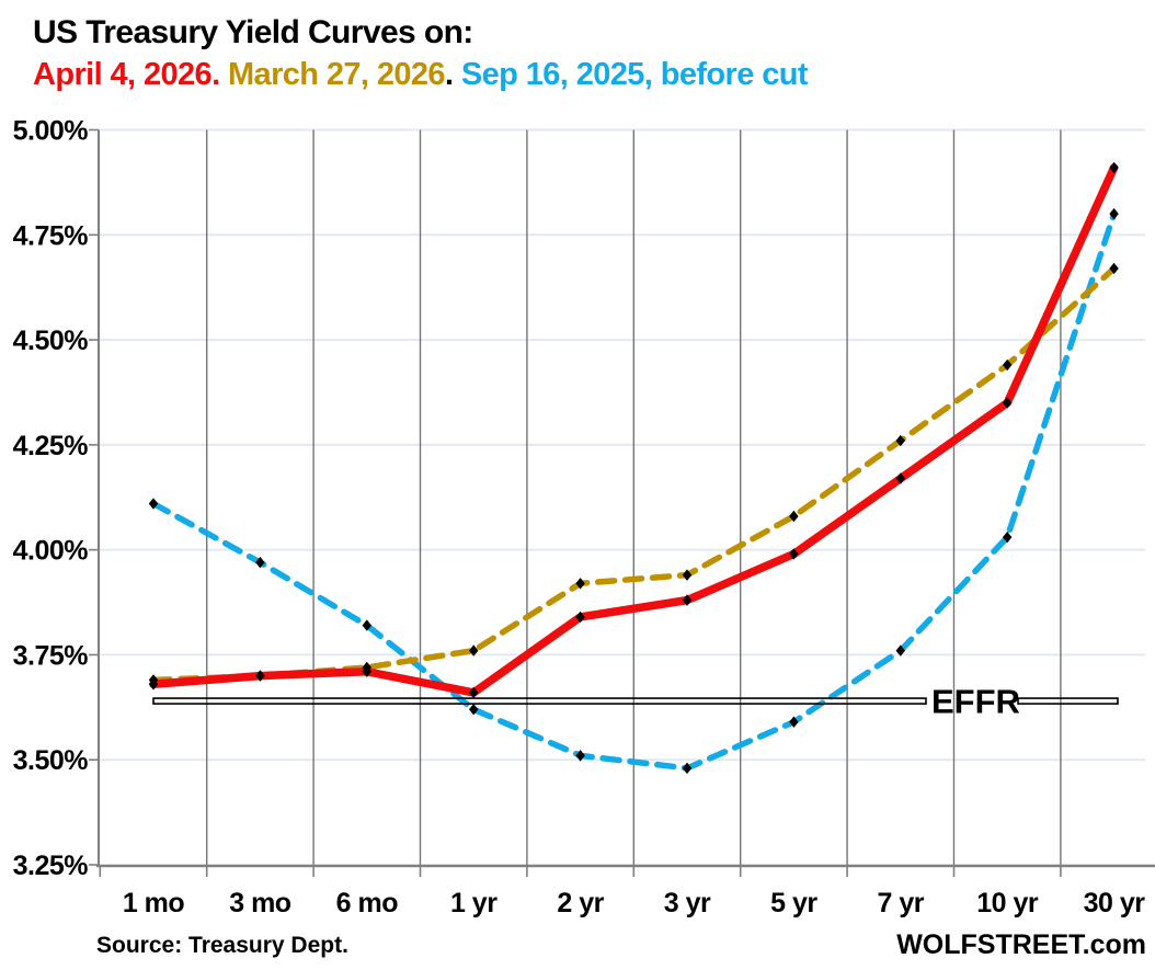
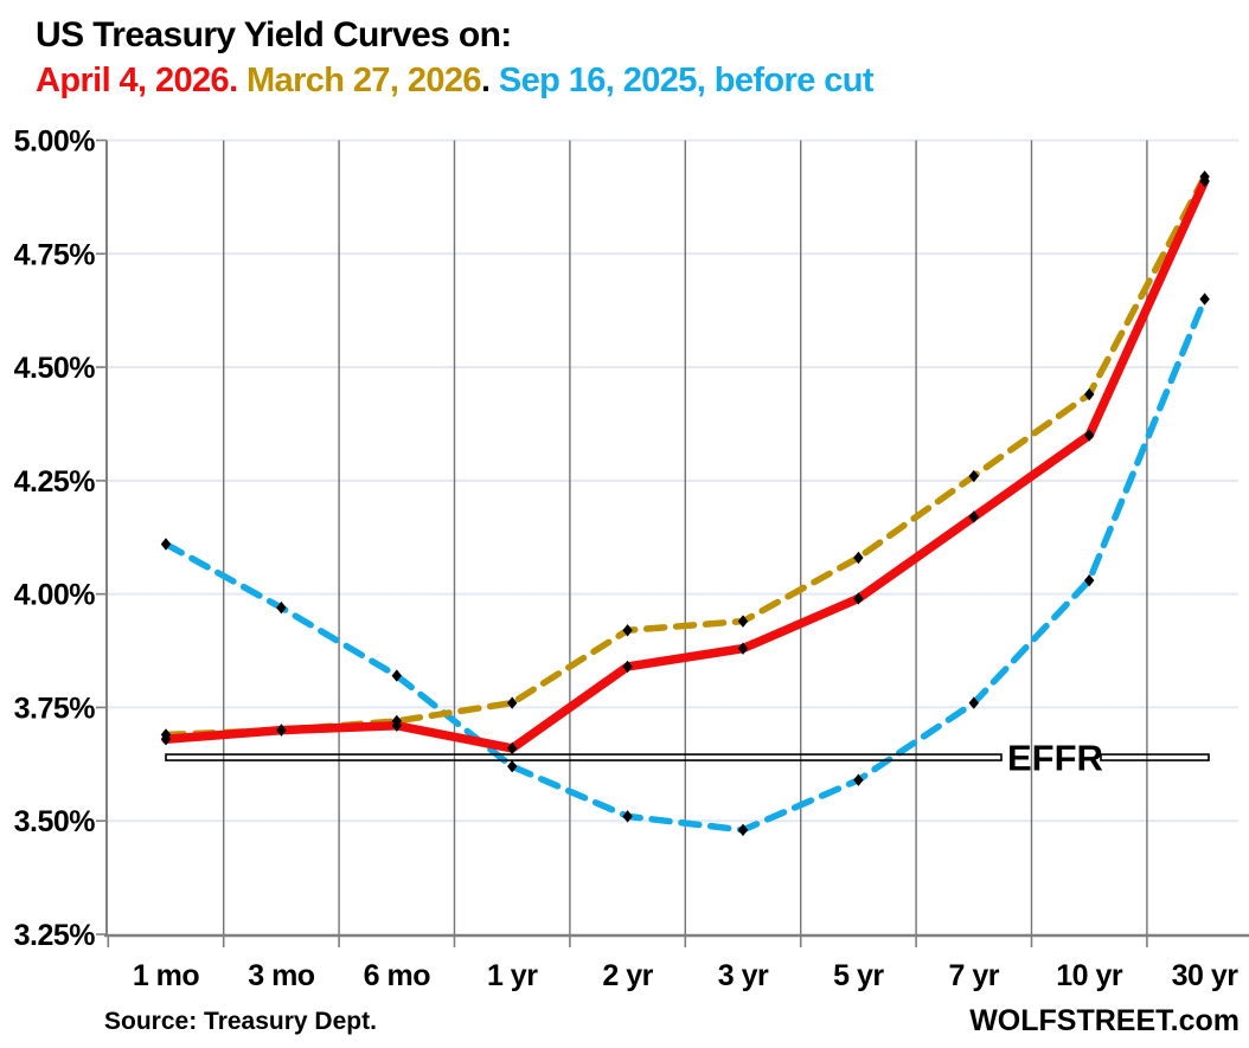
Sep 16, 2025, before cut/30 yr: 4.80% -> 4.65%
March 27, 2026/30 yr: 4.67% -> 4.92%
